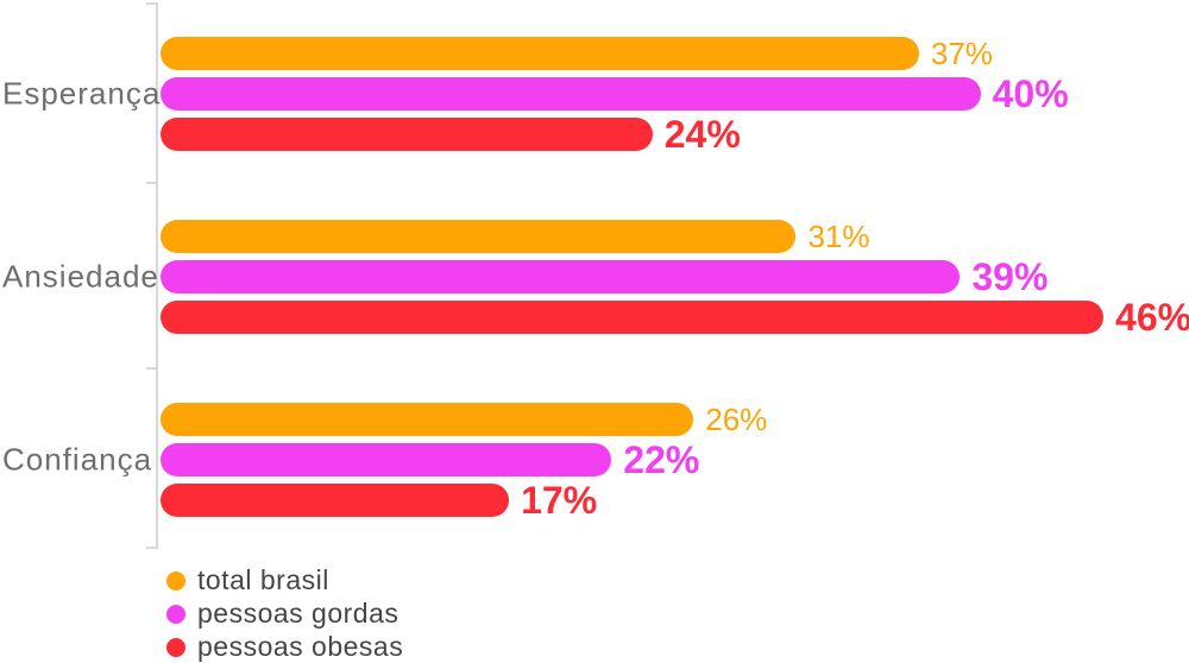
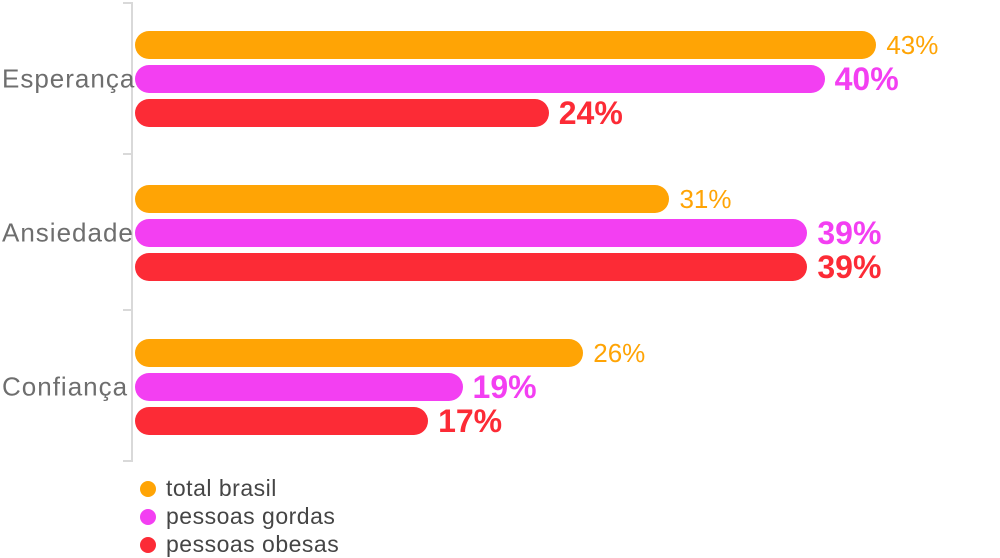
total brasil/Esperança: 37% -> 43%
pessoas obesas/Ansiedade: 46% -> 39%
pessoas gordas/Confiança: 22% -> 19%
